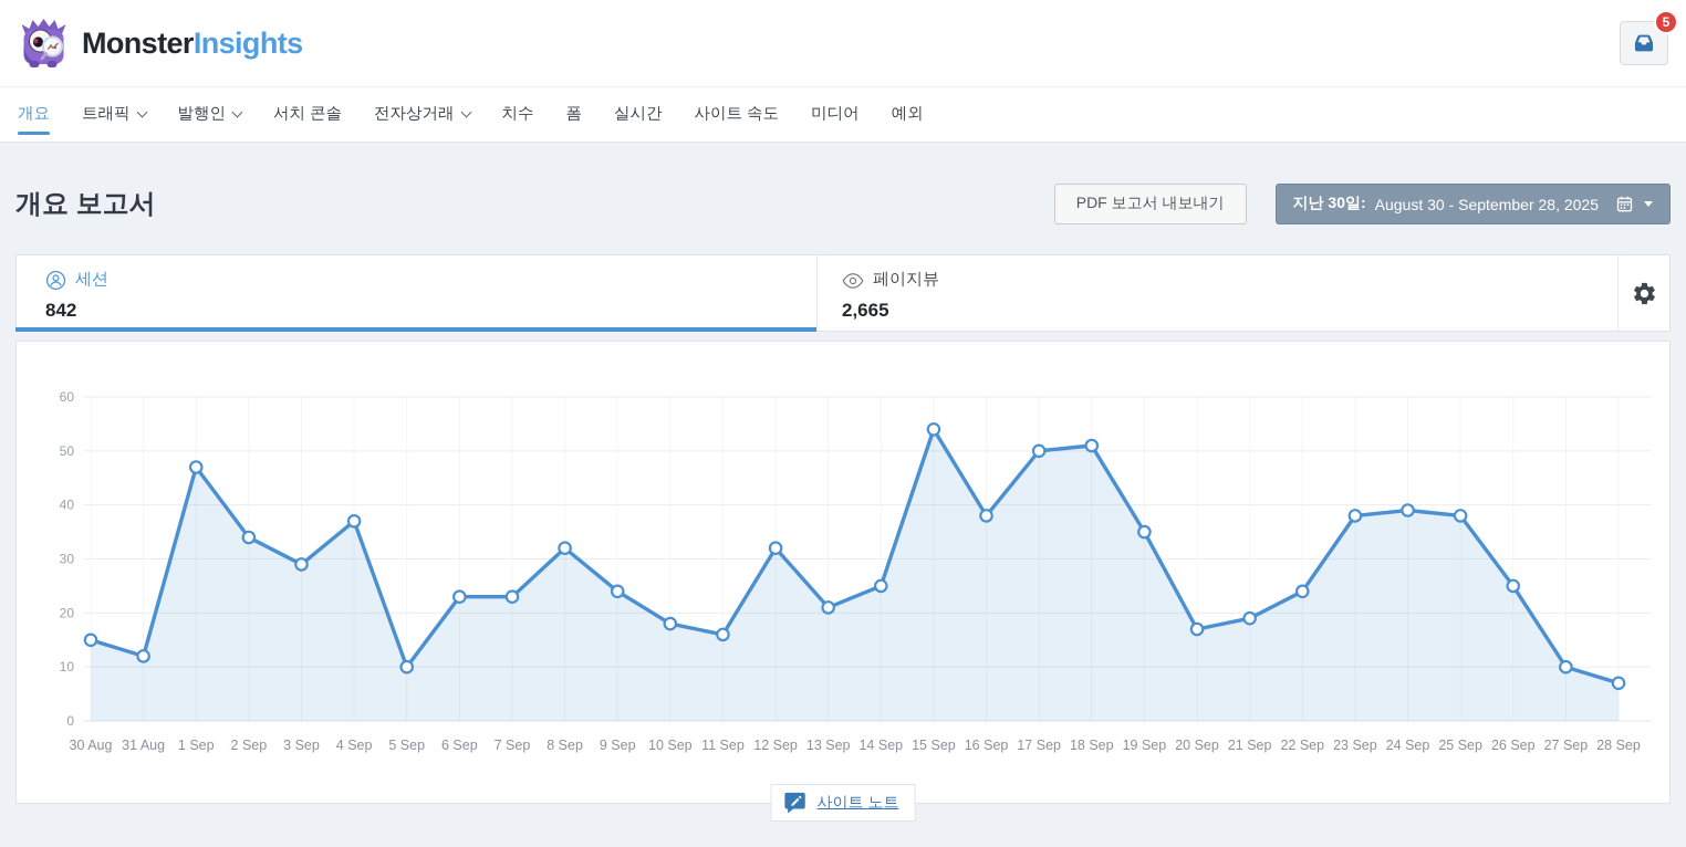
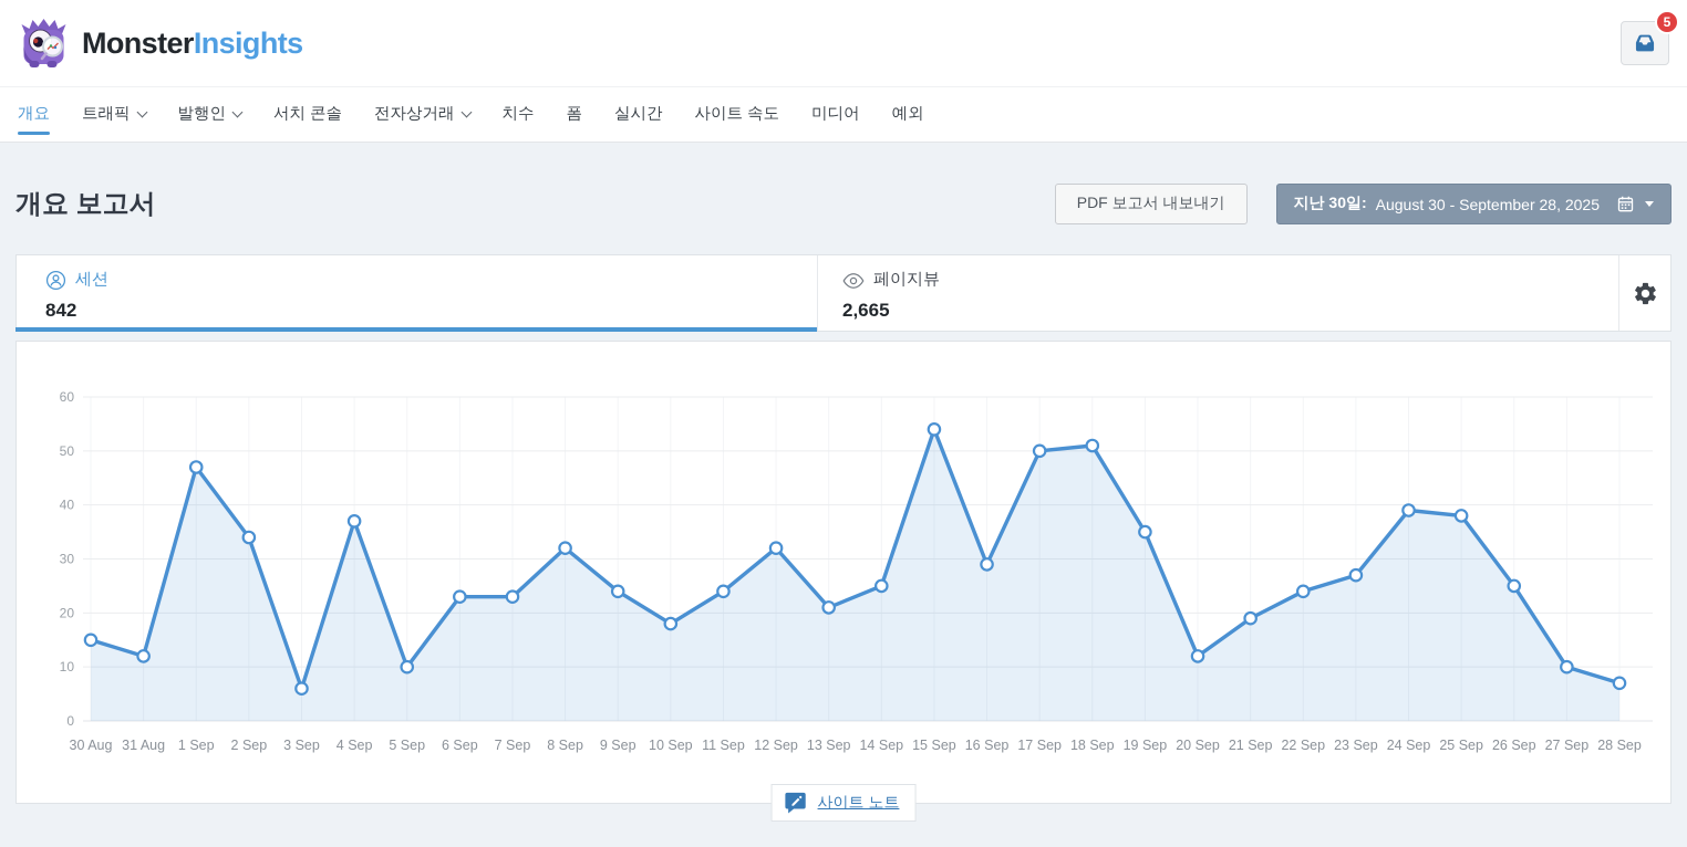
3 Sep: 29 -> 6
11 Sep: 16 -> 24
16 Sep: 38 -> 29
20 Sep: 17 -> 12
23 Sep: 38 -> 27
